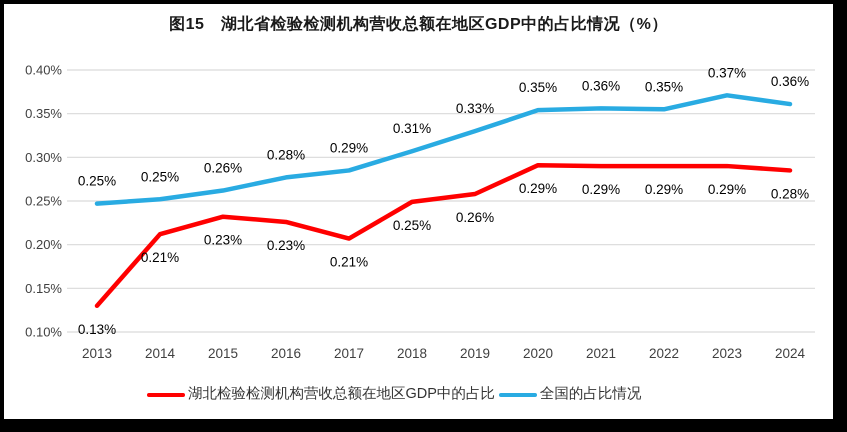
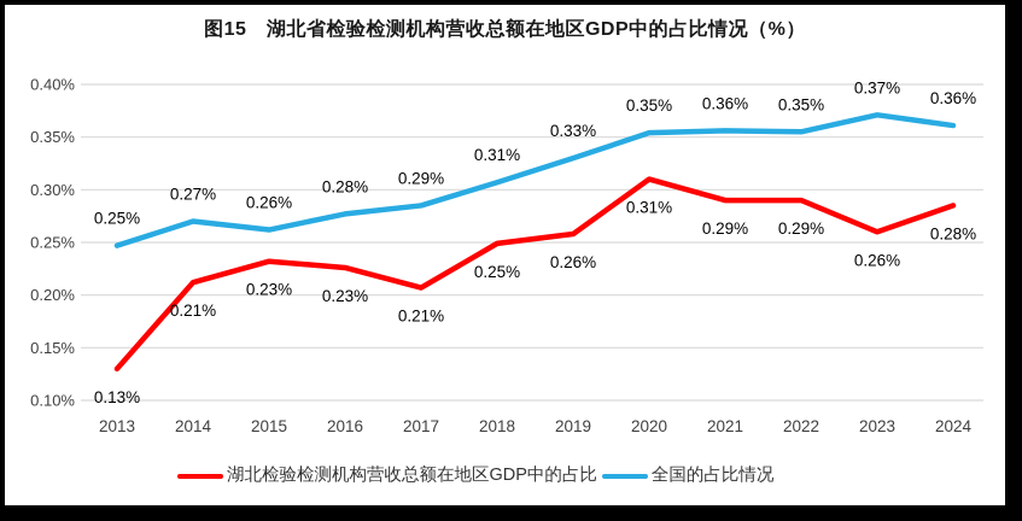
全国的占比情况/2014: 0.25% -> 0.27%
湖北检验检测机构营收总额在地区GDP中的占比/2020: 0.29% -> 0.31%
湖北检验检测机构营收总额在地区GDP中的占比/2023: 0.29% -> 0.26%
